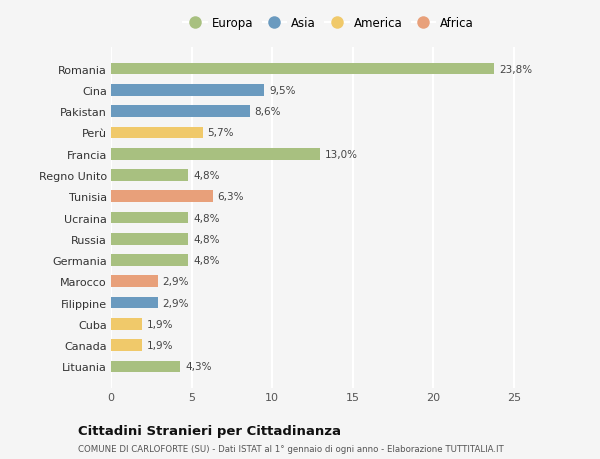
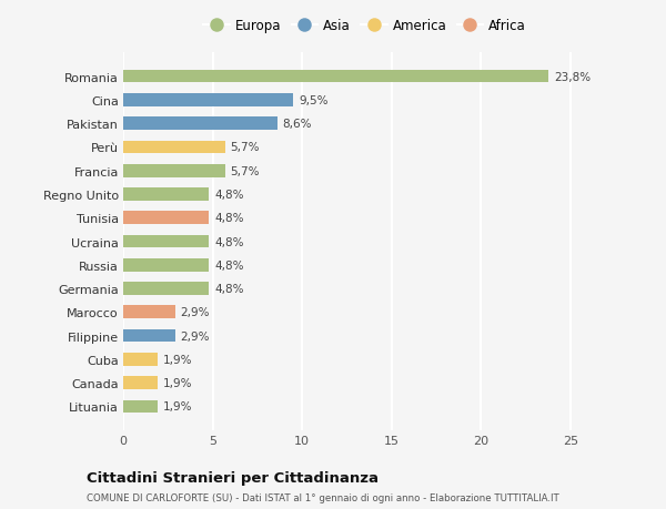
Francia: 13,0% -> 5,7%
Tunisia: 6,3% -> 4,8%
Lituania: 4,3% -> 1,9%
